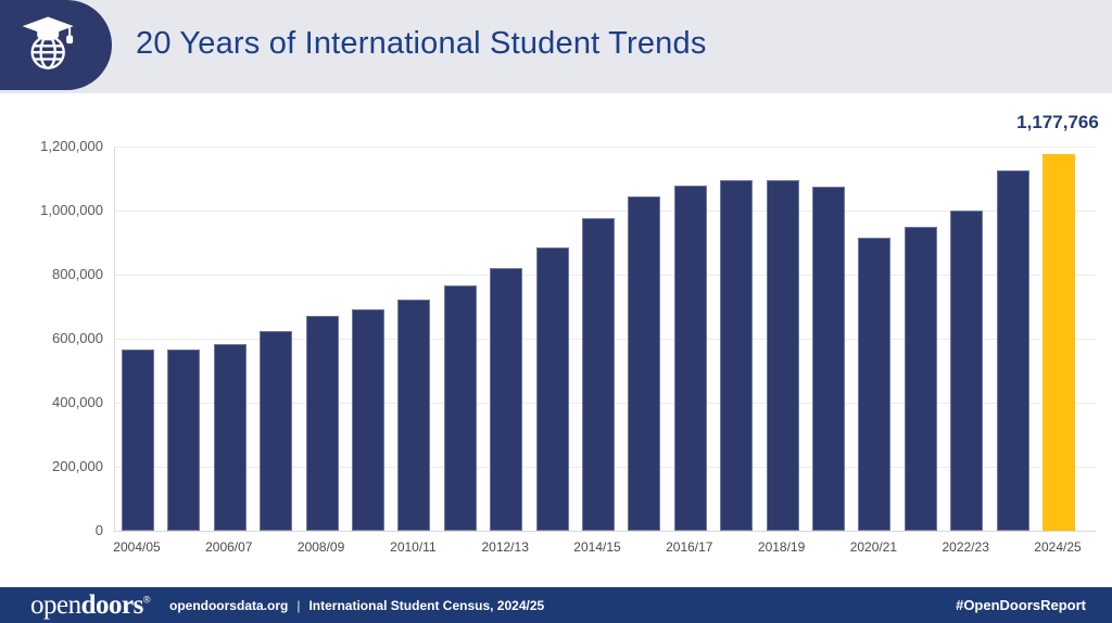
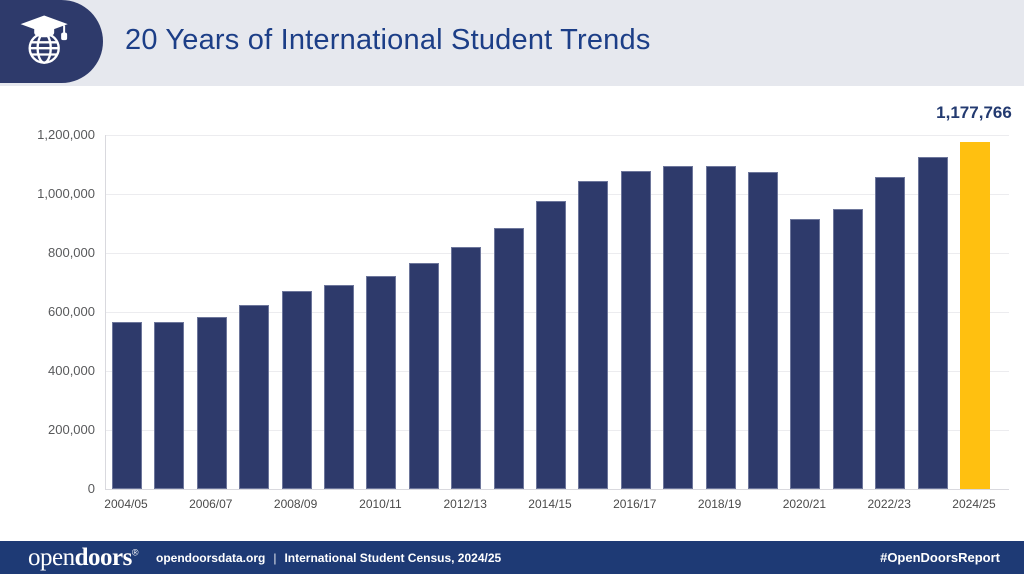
2022/23: 1000000 -> 1060000
